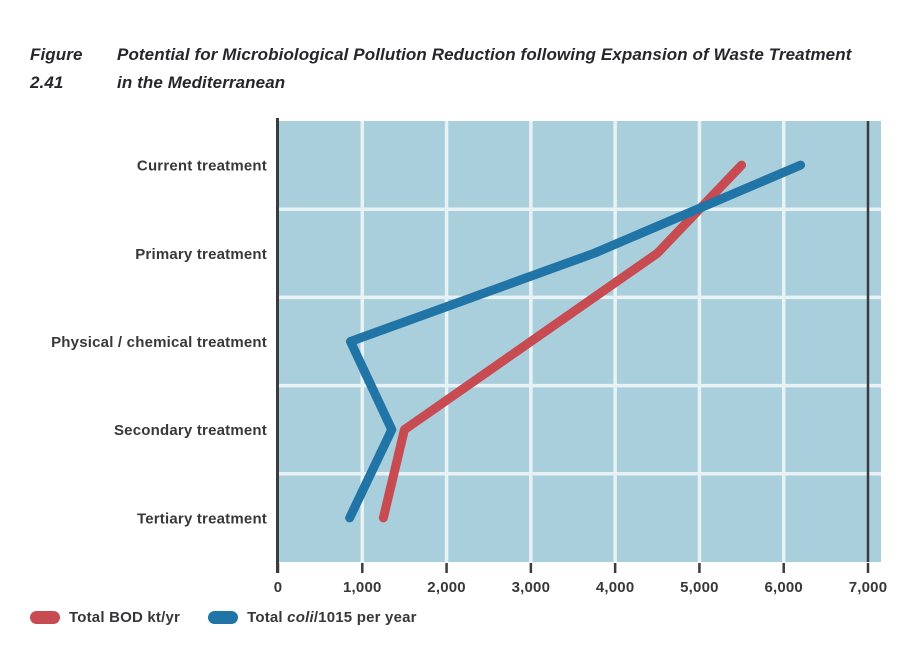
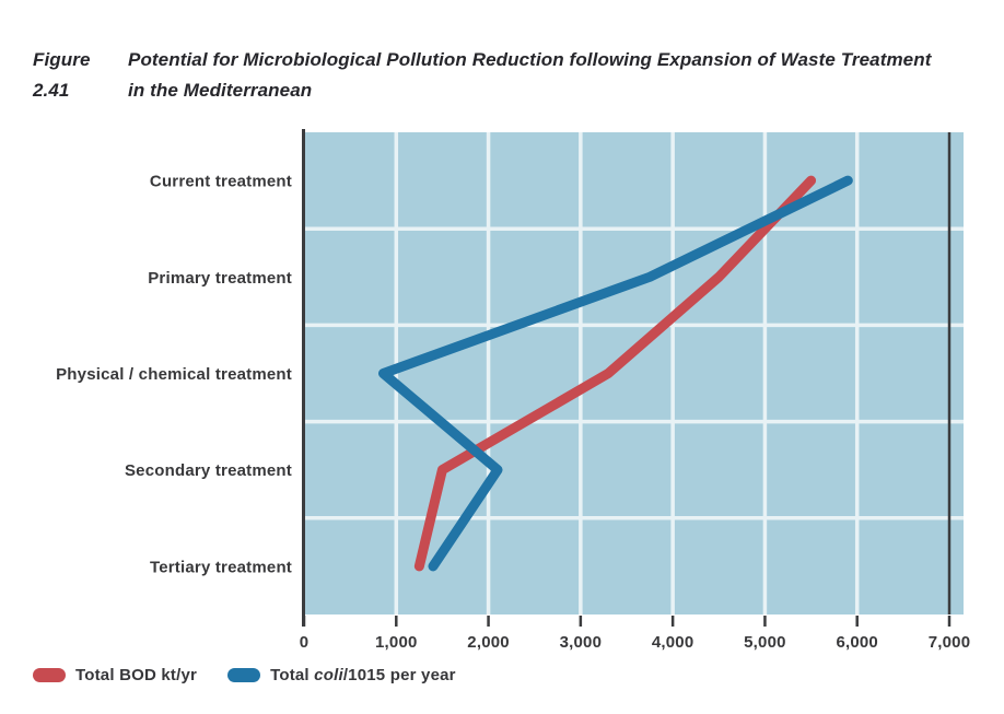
Total coli/1015 per year/Current treatment: 6200 -> 5900
Total BOD kt/yr/Physical / chemical treatment: 3000 -> 3300
Total coli/1015 per year/Secondary treatment: 1400 -> 2100
Total coli/1015 per year/Tertiary treatment: 800 -> 1400
